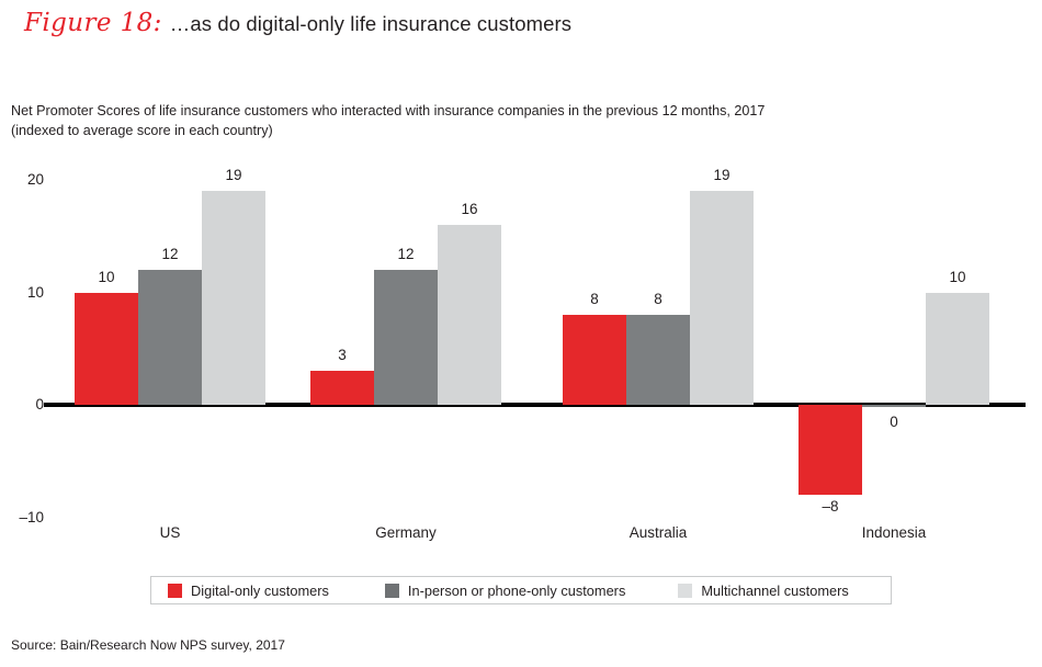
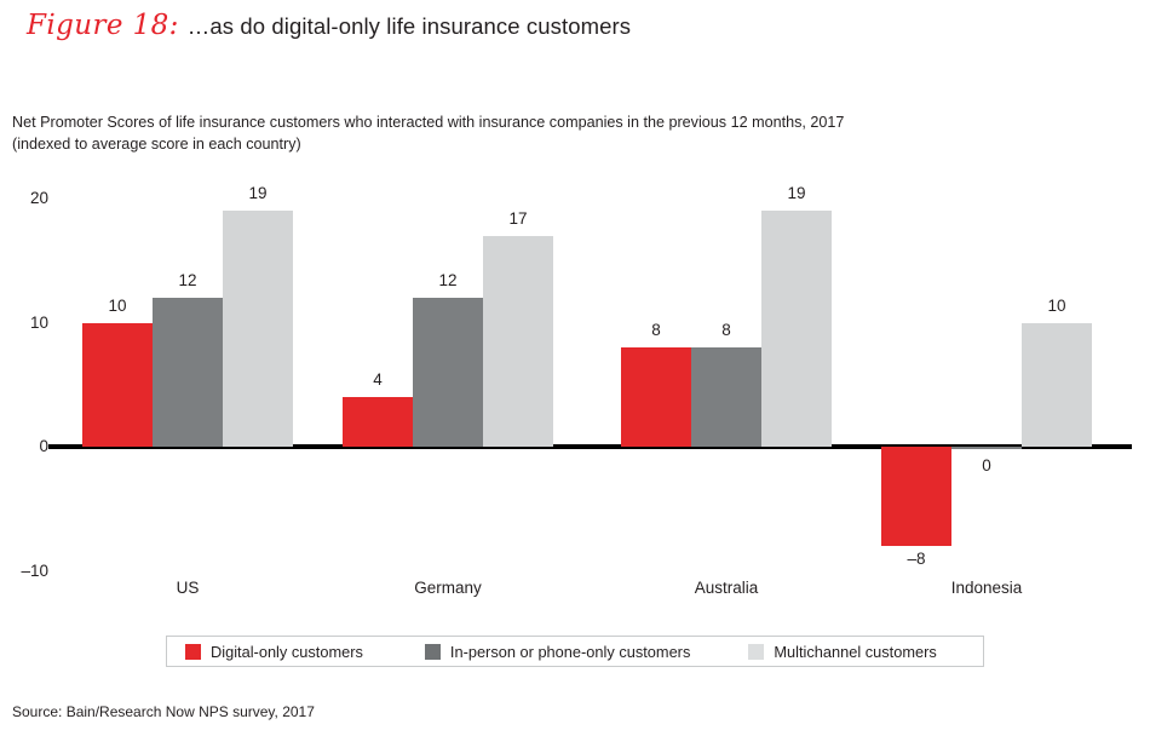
Digital-only customers/Germany: 3 -> 4
Multichannel customers/Germany: 16 -> 17
